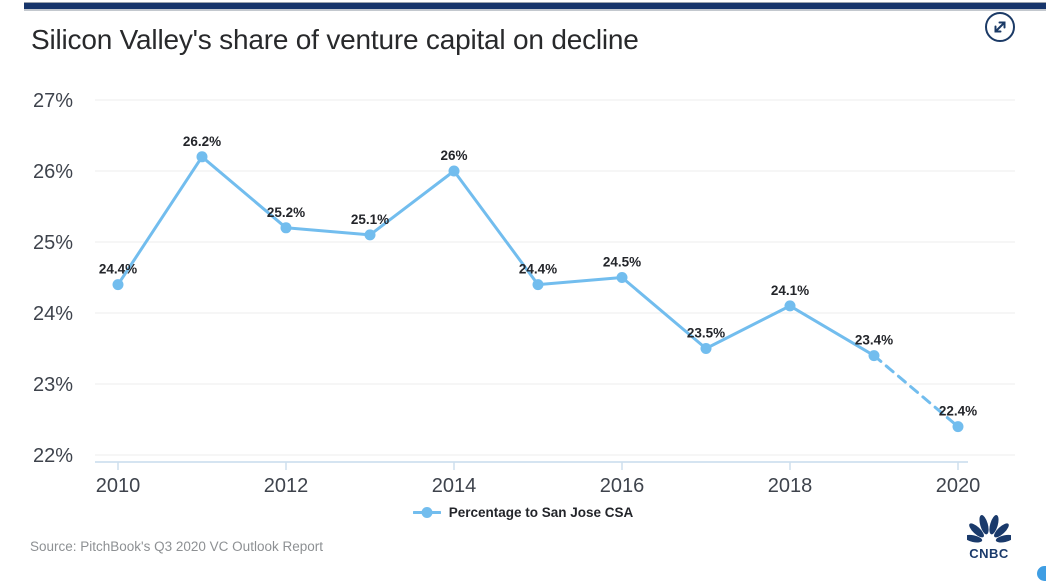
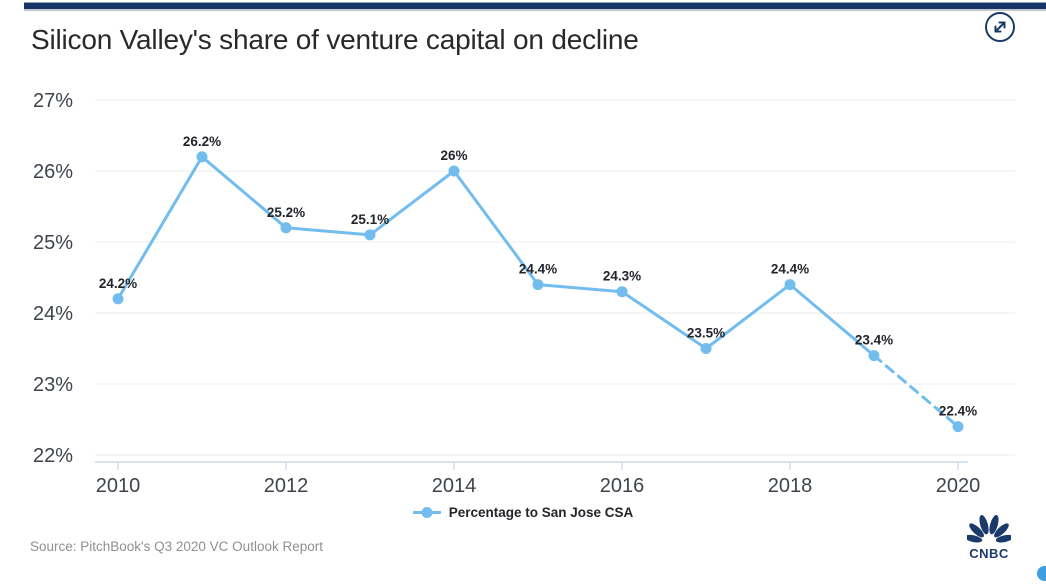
2010: 24.4% -> 24.2%
2016: 24.5% -> 24.3%
2018: 24.1% -> 24.4%
